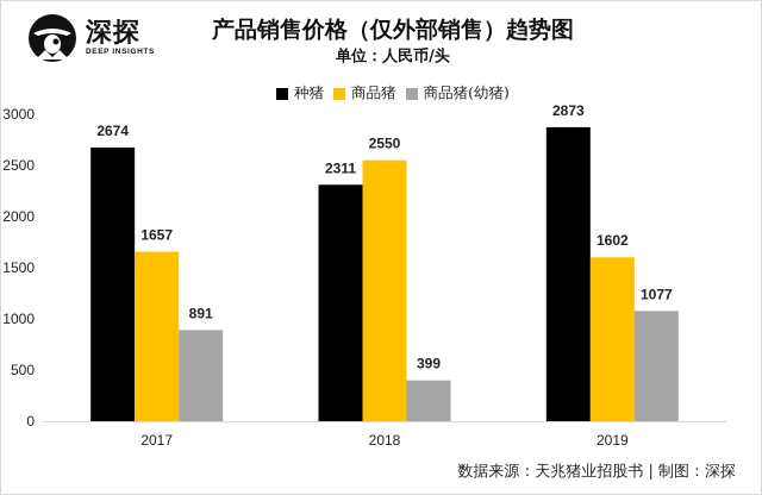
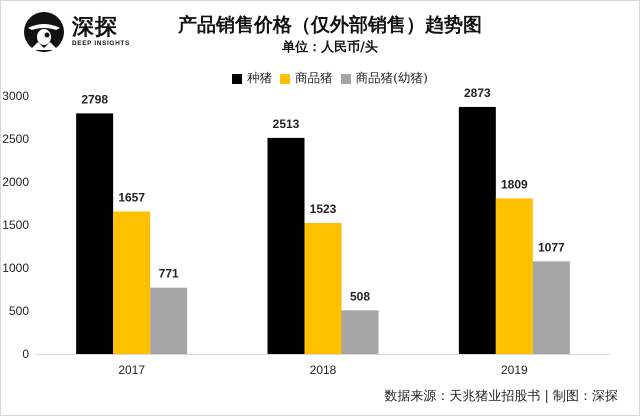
种猪/2017: 2674 -> 2798
商品猪(幼猪)/2017: 891 -> 771
种猪/2018: 2311 -> 2513
商品猪/2018: 2550 -> 1523
商品猪(幼猪)/2018: 399 -> 508
商品猪/2019: 1602 -> 1809
